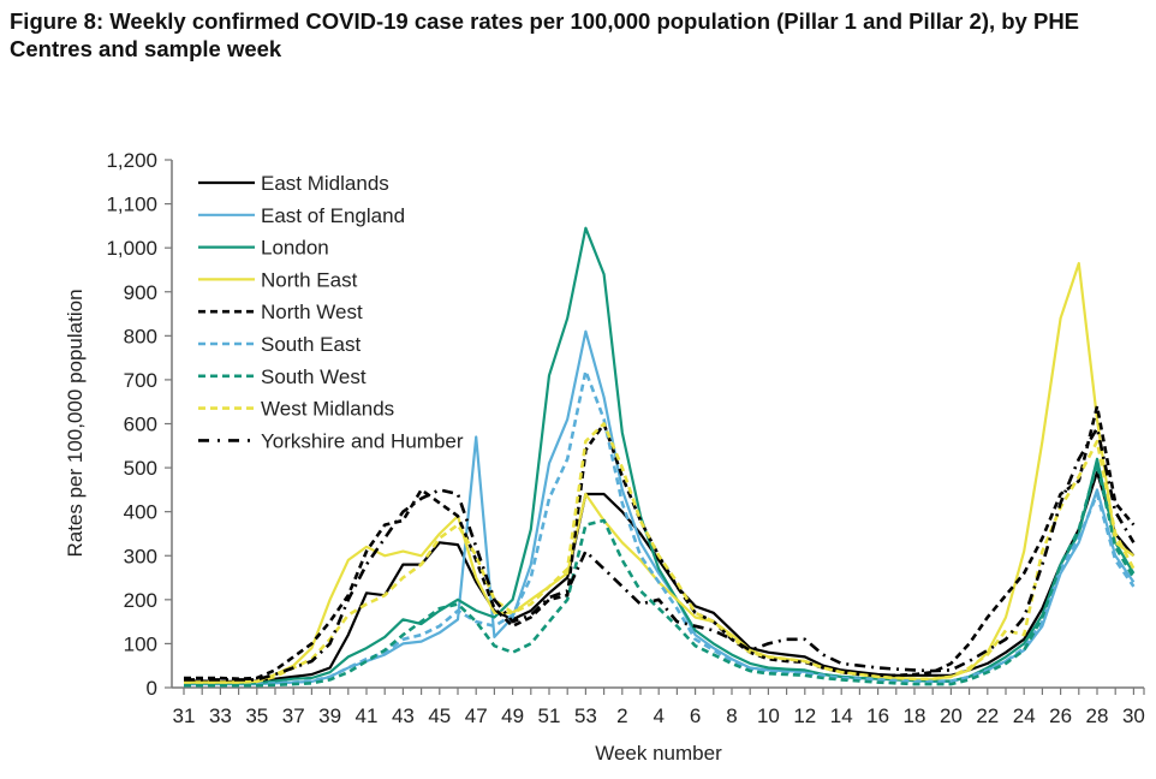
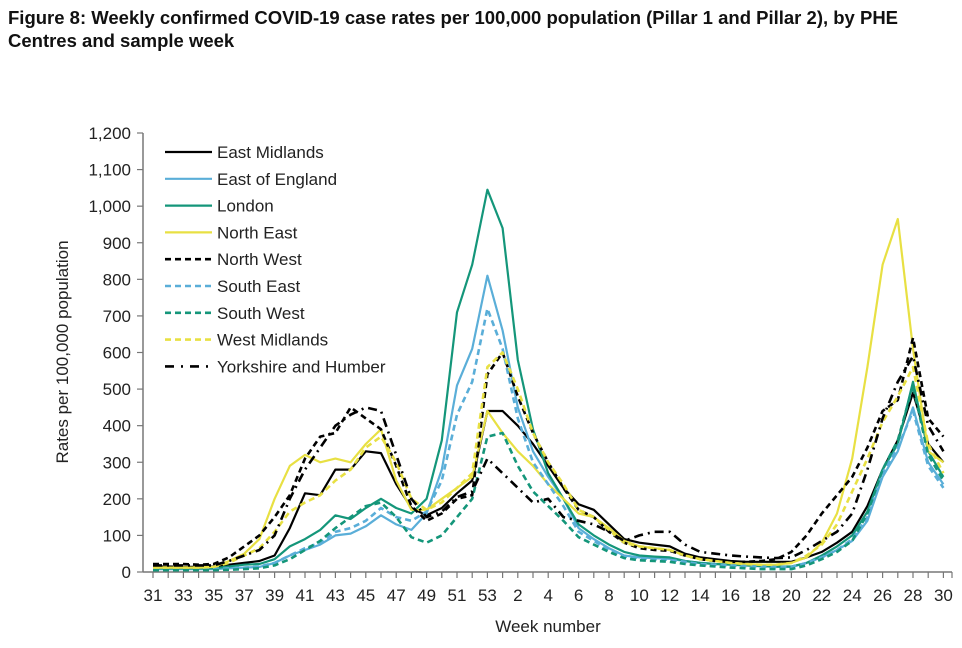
East of England/47: 570 -> 130
West Midlands/24: 120 -> 220
